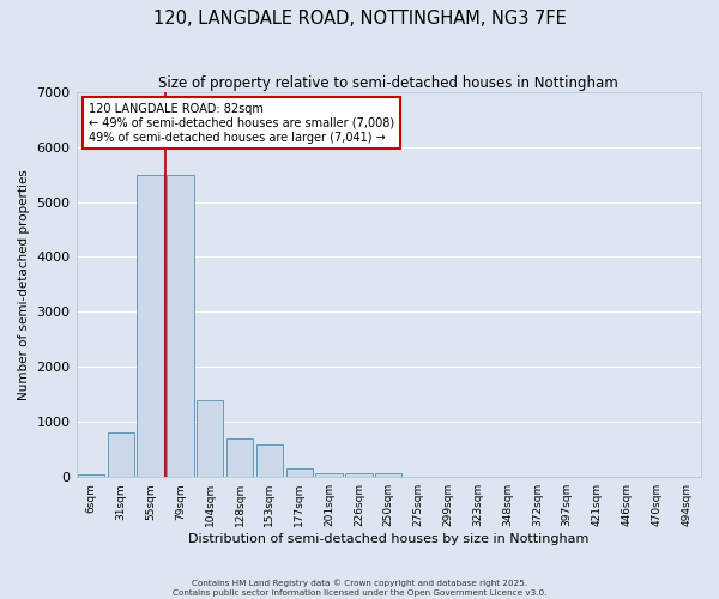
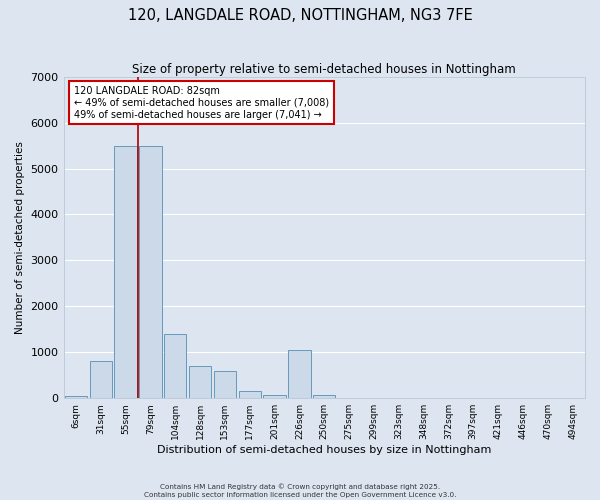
226sqm: 70 -> 1050
